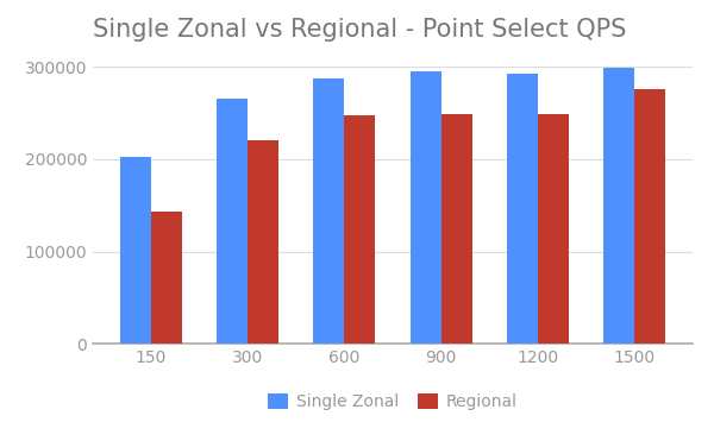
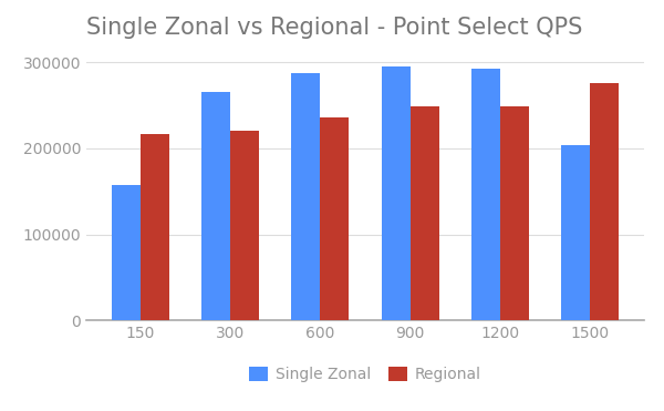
Single Zonal/150: 203000 -> 158000
Regional/150: 143000 -> 216000
Regional/600: 247000 -> 236000
Single Zonal/1500: 299000 -> 204000
